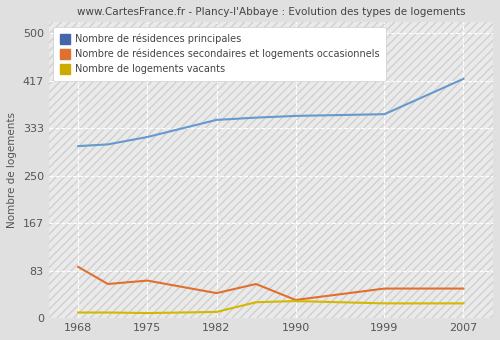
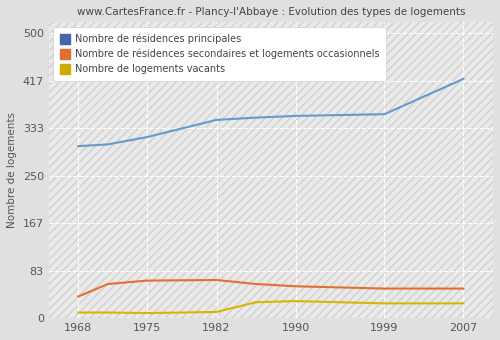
Nombre de résidences secondaires et logements occasionnels/1968: 90 -> 38
Nombre de résidences secondaires et logements occasionnels/1982: 44 -> 67
Nombre de résidences secondaires et logements occasionnels/1990: 32 -> 56
